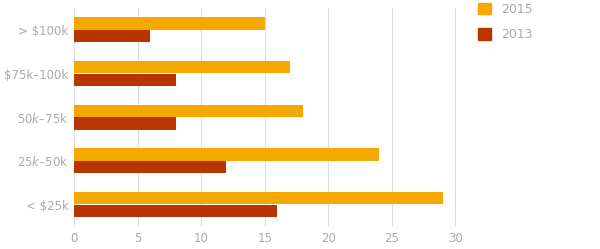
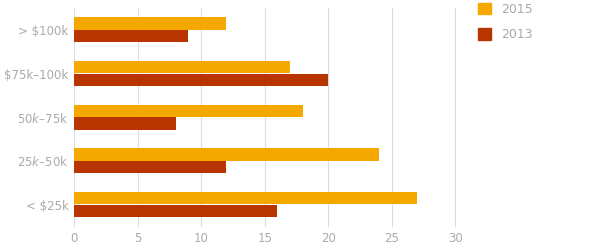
2015/> $100k: 15 -> 12
2013/> $100k: 6 -> 9
2013/$75k–100k: 8 -> 20
2015/< $25k: 29 -> 27
